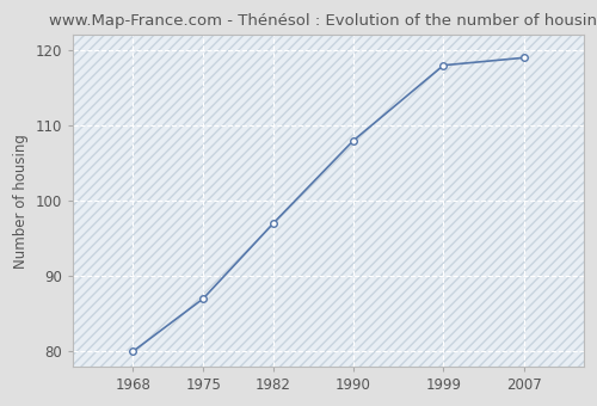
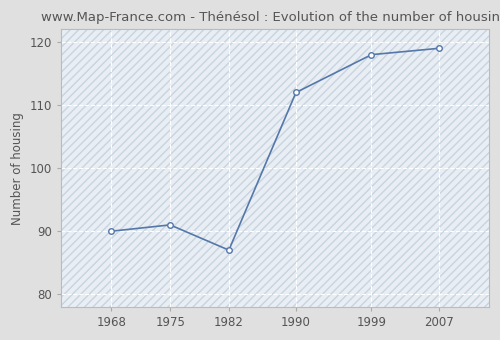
1968: 80 -> 90
1975: 87 -> 91
1982: 97 -> 87
1990: 108 -> 112
